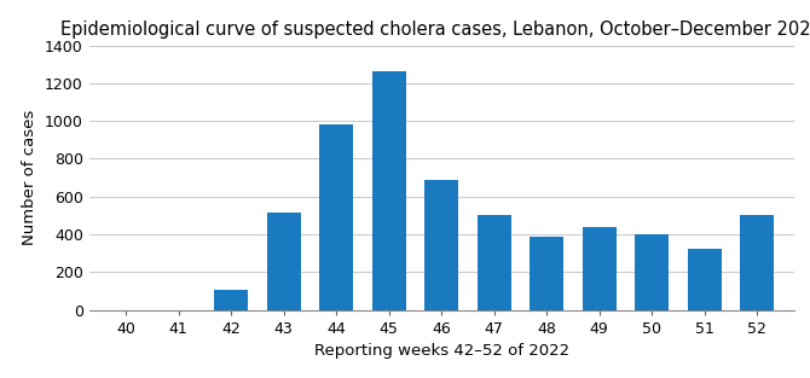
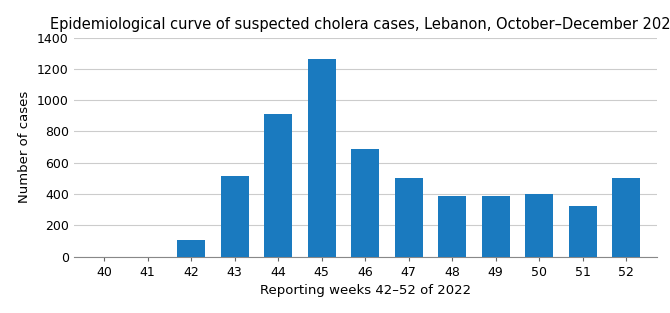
44: 980 -> 910
49: 440 -> 390
